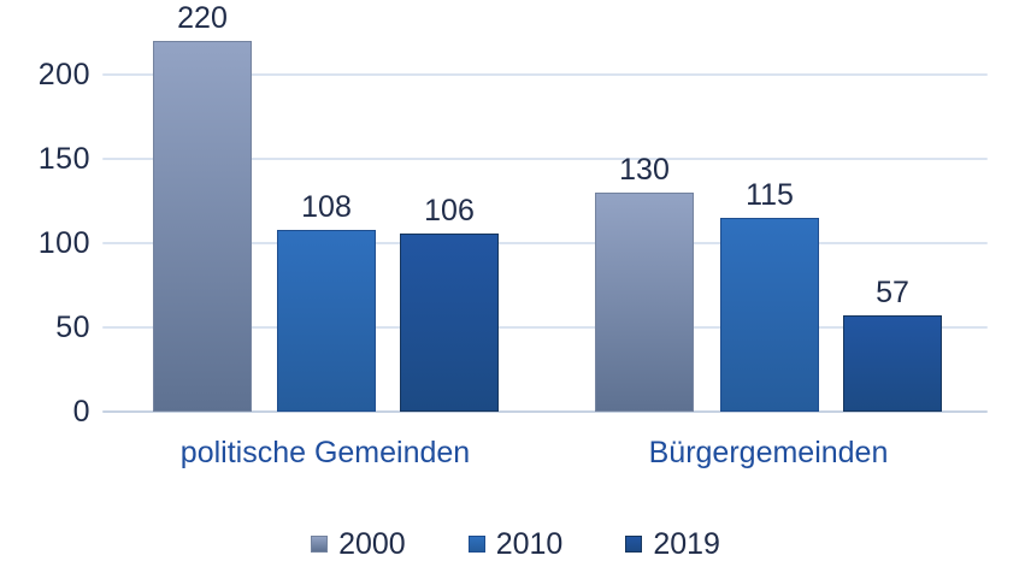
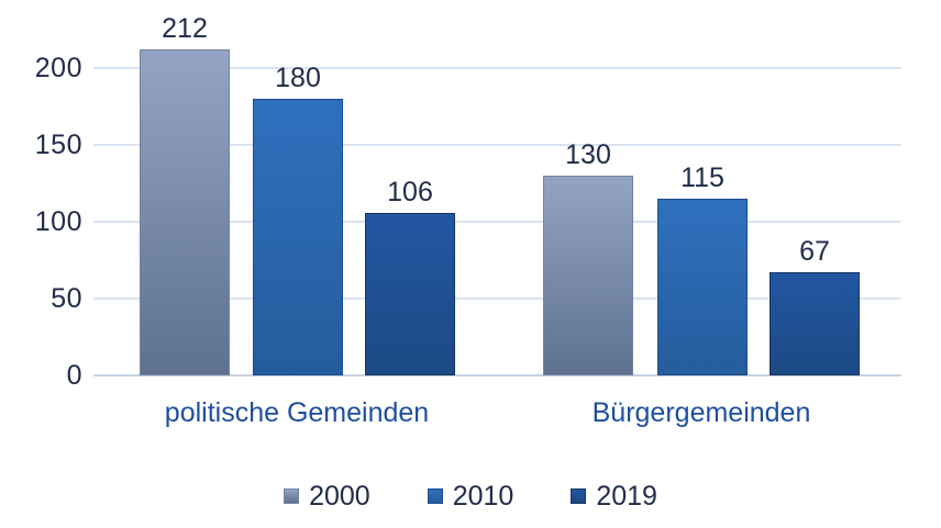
2000/politische Gemeinden: 220 -> 212
2010/politische Gemeinden: 108 -> 180
2019/Bürgergemeinden: 57 -> 67
